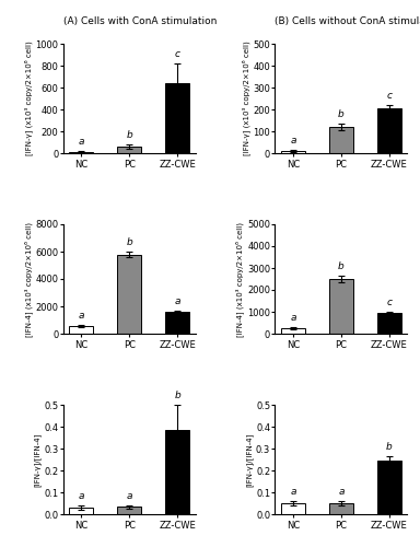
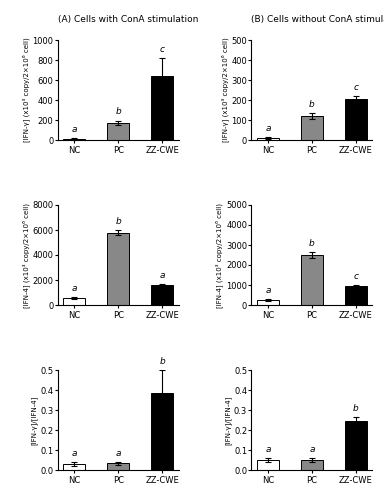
(A) Cells with ConA stimulation/PC: 60 -> 180
